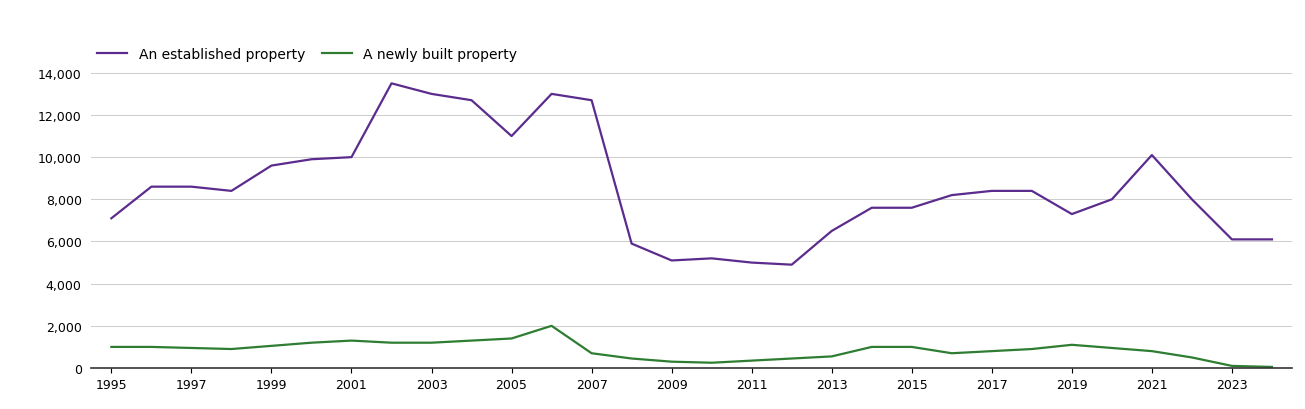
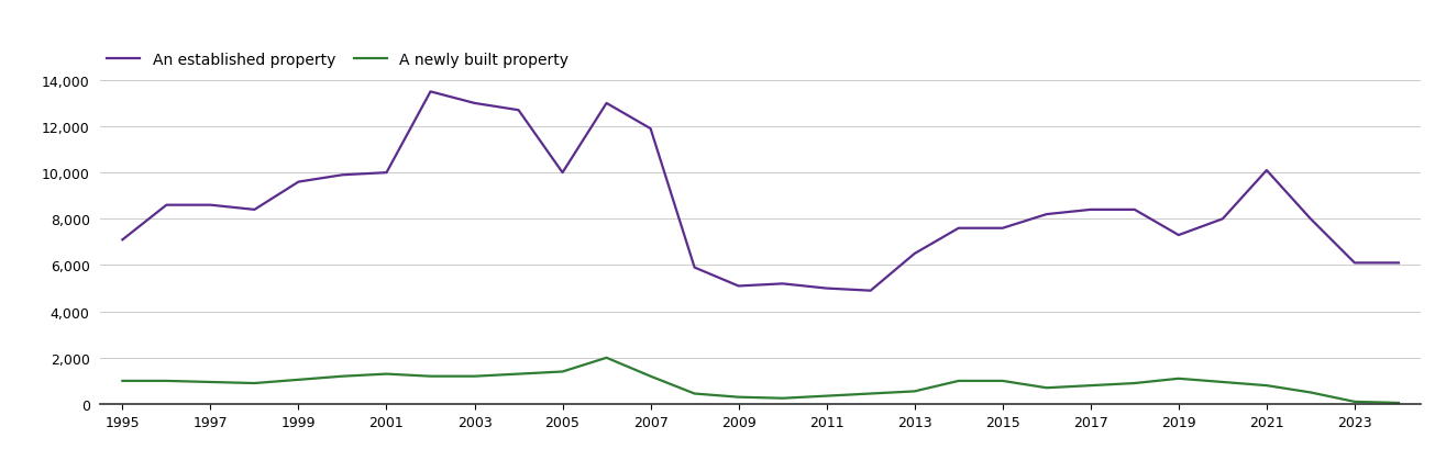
An established property/2005: 11,000 -> 10,000
A newly built property/2007: 700 -> 1,200
An established property/2007: 12,700 -> 11,900
